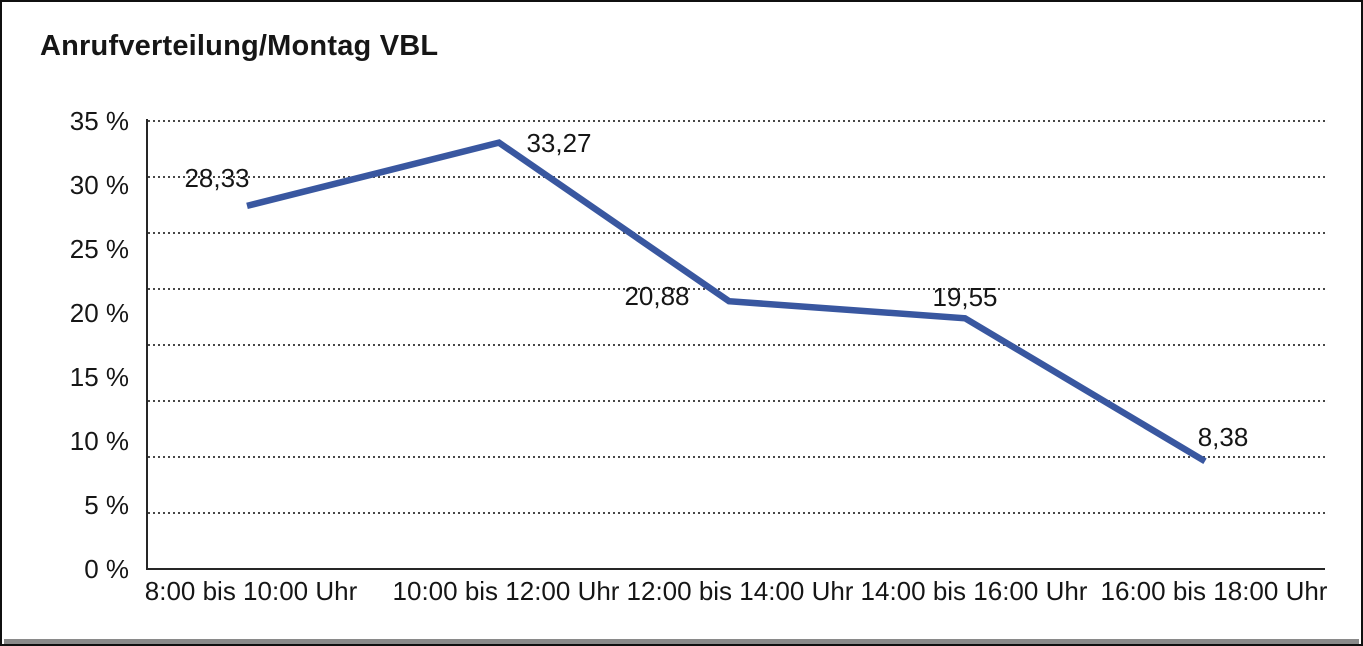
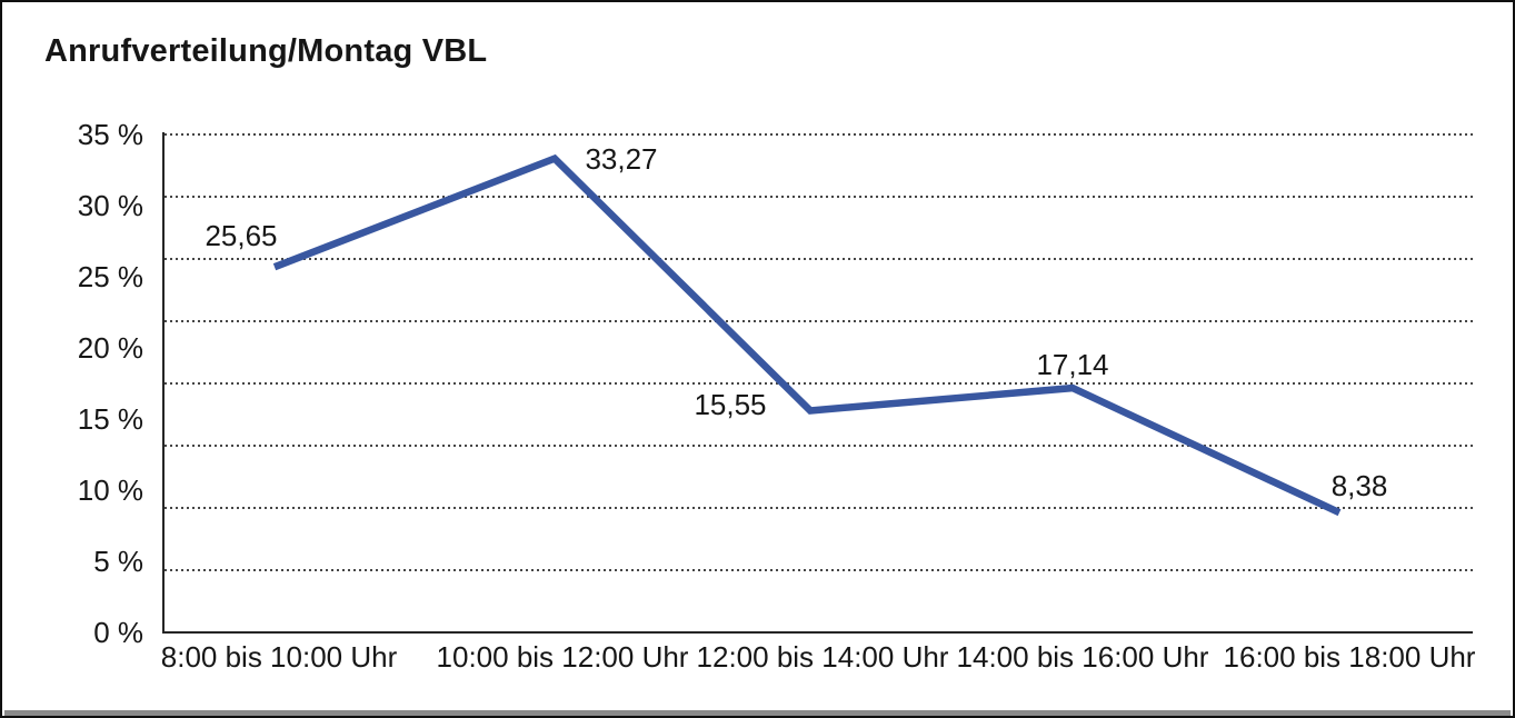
8:00 bis 10:00 Uhr: 28,33 -> 25,65
12:00 bis 14:00 Uhr: 20,88 -> 15,55
14:00 bis 16:00 Uhr: 19,55 -> 17,14
